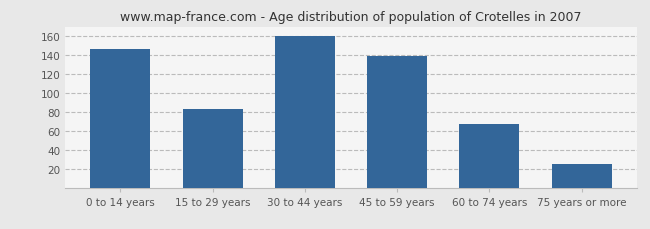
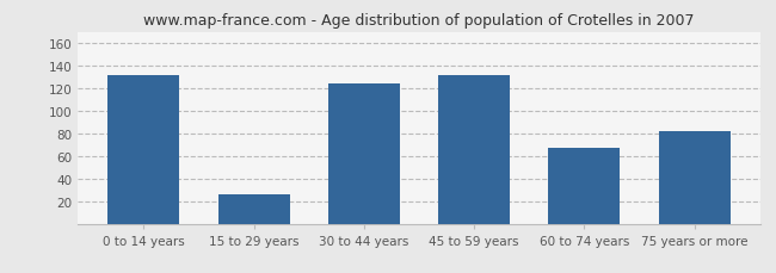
0 to 14 years: 146 -> 132
15 to 29 years: 83 -> 26
30 to 44 years: 160 -> 124
45 to 59 years: 139 -> 132
75 years or more: 25 -> 82
